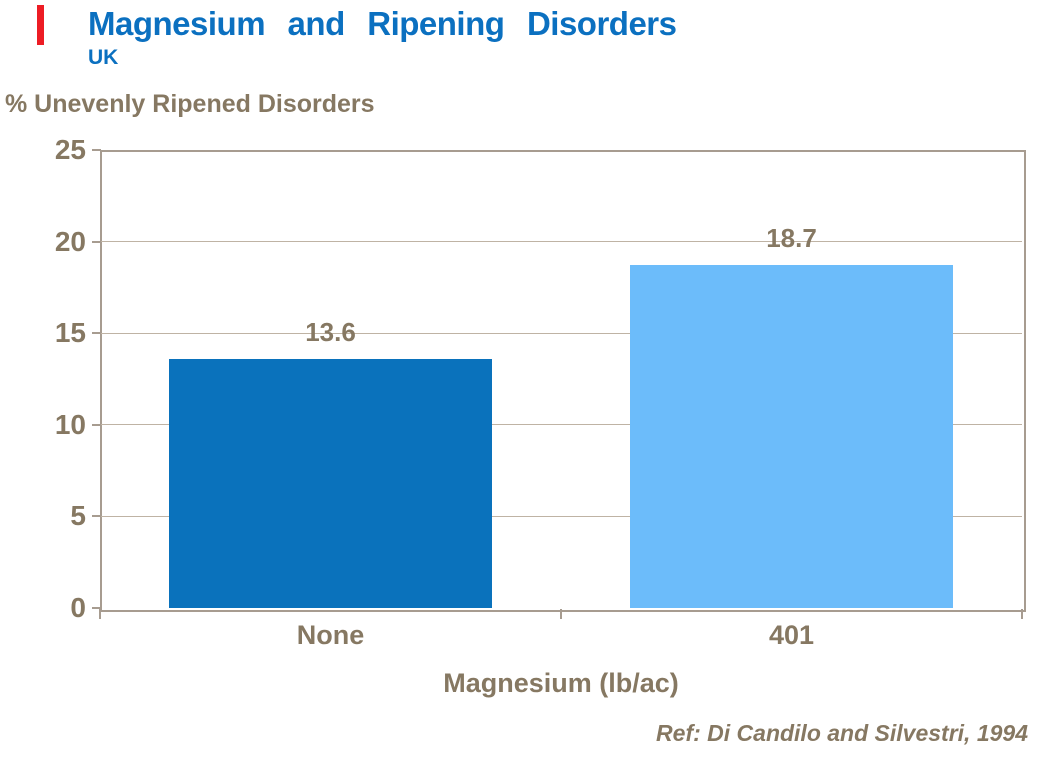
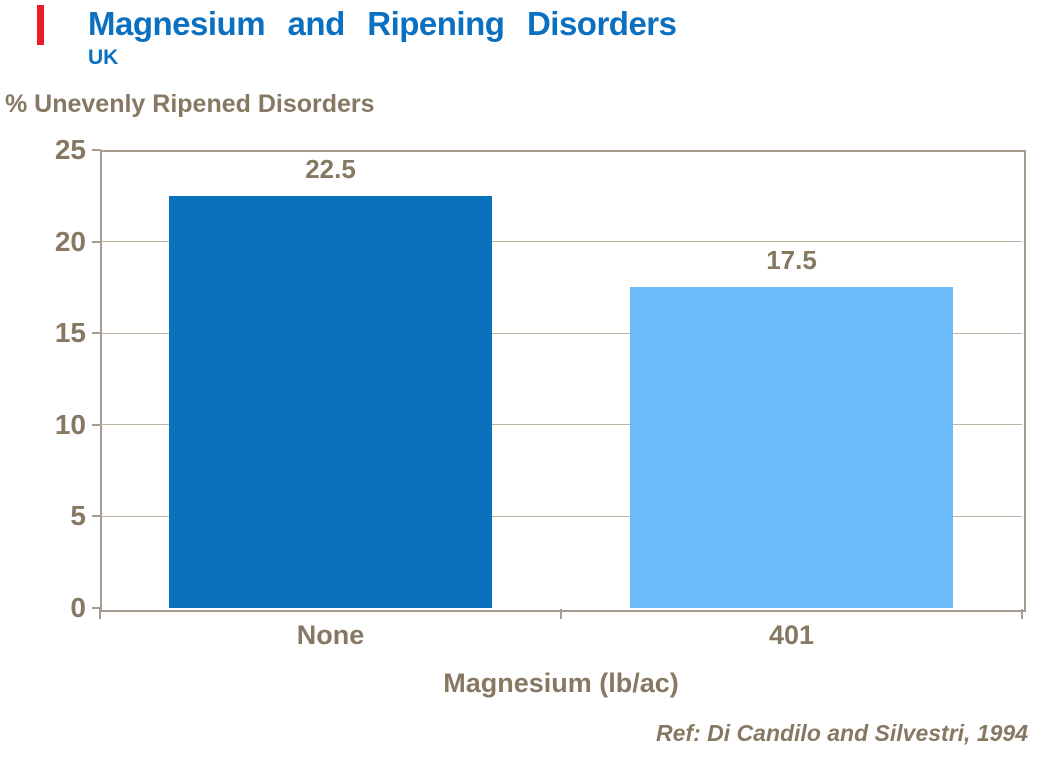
None: 13.6 -> 22.5
401: 18.7 -> 17.5
